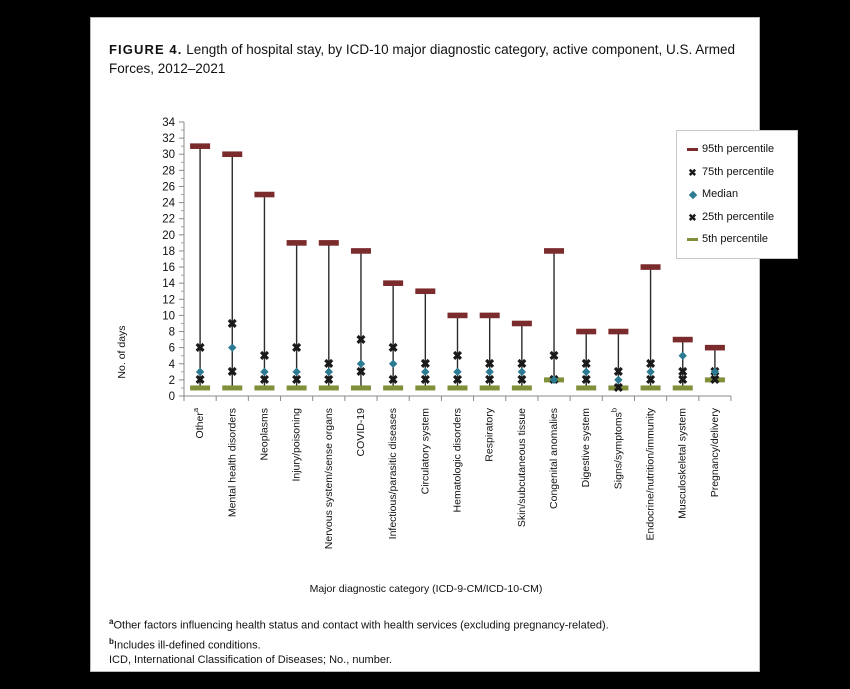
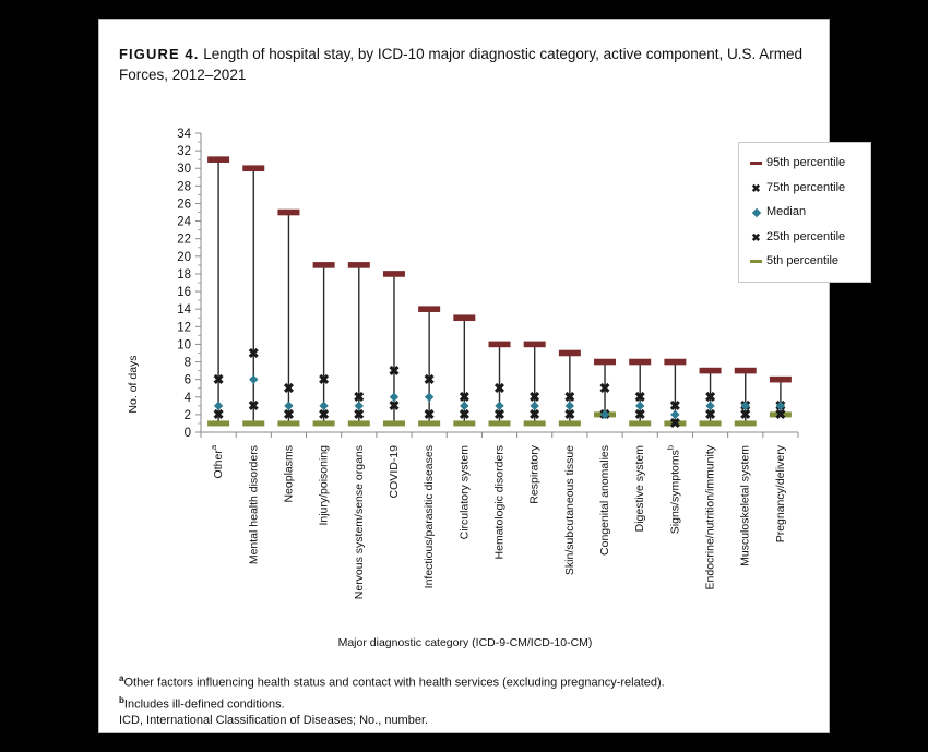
95th percentile/Congenital anomalies: 18 -> 8
95th percentile/Endocrine/nutrition/immunity: 16 -> 7
Median/Musculoskeletal system: 5 -> 3
